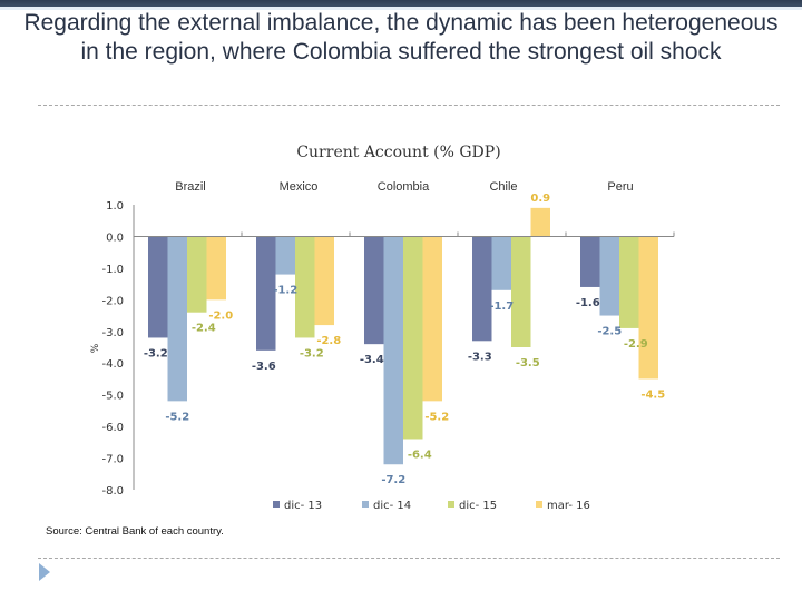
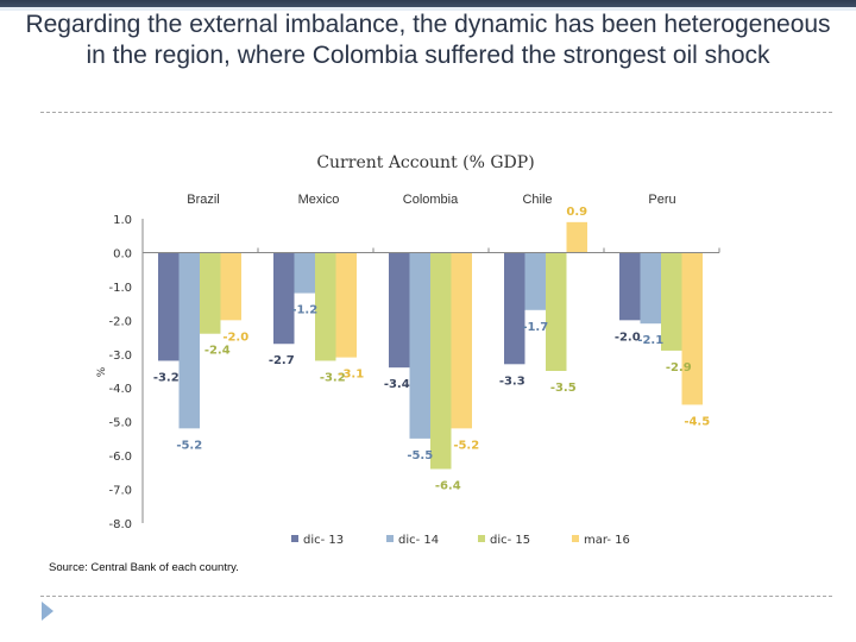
dic- 13/Mexico: -3.6 -> -2.7
mar- 16/Mexico: -2.8 -> -3.1
dic- 14/Colombia: -7.2 -> -5.5
dic- 13/Peru: -1.6 -> -2.0
dic- 14/Peru: -2.5 -> -2.1
